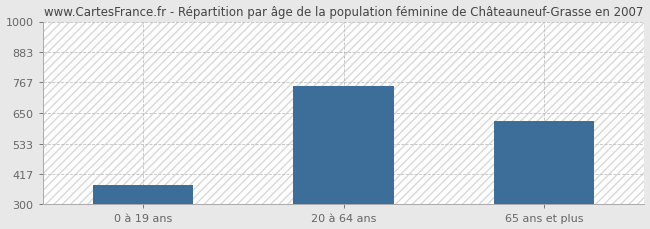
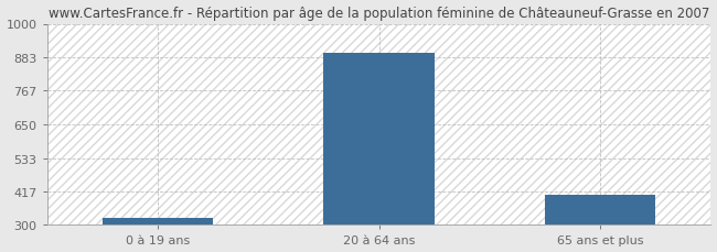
0 à 19 ans: 375 -> 323
20 à 64 ans: 755 -> 900
65 ans et plus: 620 -> 405
